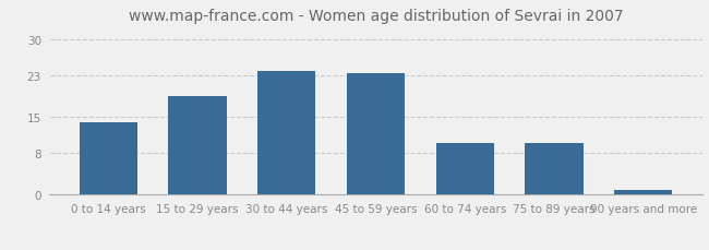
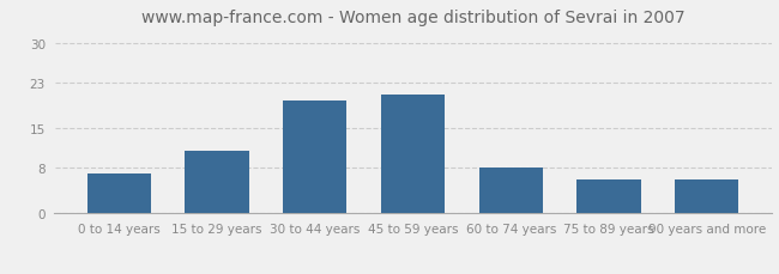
0 to 14 years: 14.0 -> 7.0
15 to 29 years: 19.0 -> 11.0
30 to 44 years: 24.0 -> 20.0
45 to 59 years: 23.5 -> 21.0
60 to 74 years: 10.0 -> 8.0
75 to 89 years: 10.0 -> 6.0
90 years and more: 1.0 -> 6.0
